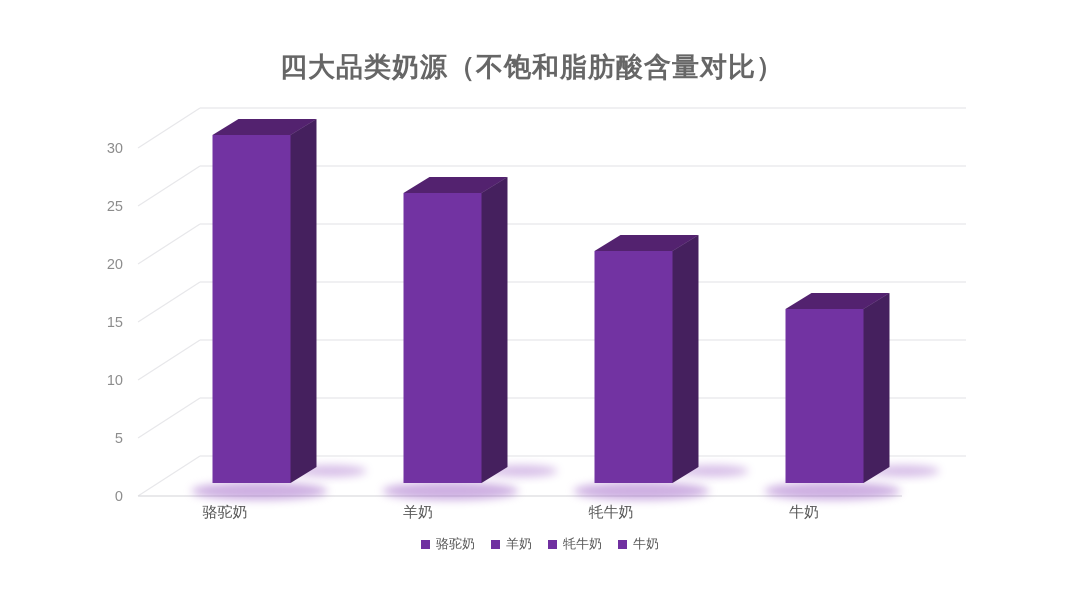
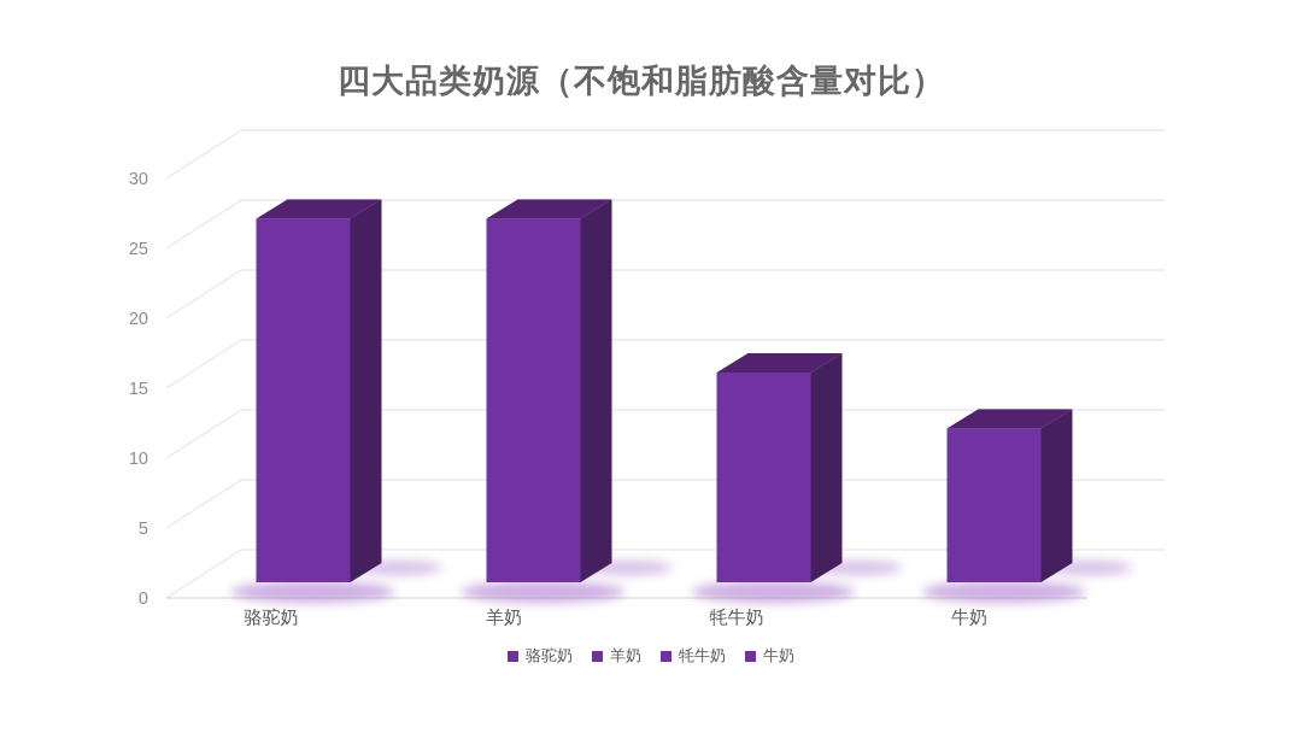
骆驼奶: 30 -> 26
羊奶: 25 -> 26
牦牛奶: 20 -> 15
牛奶: 15 -> 11
